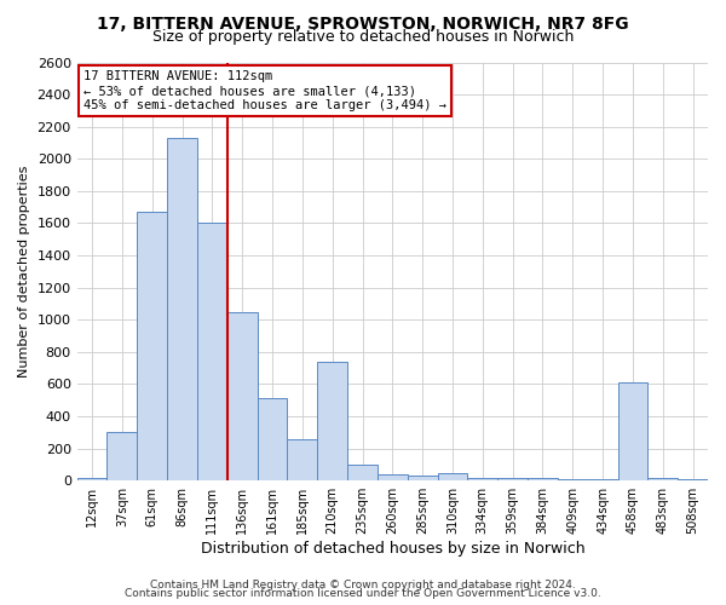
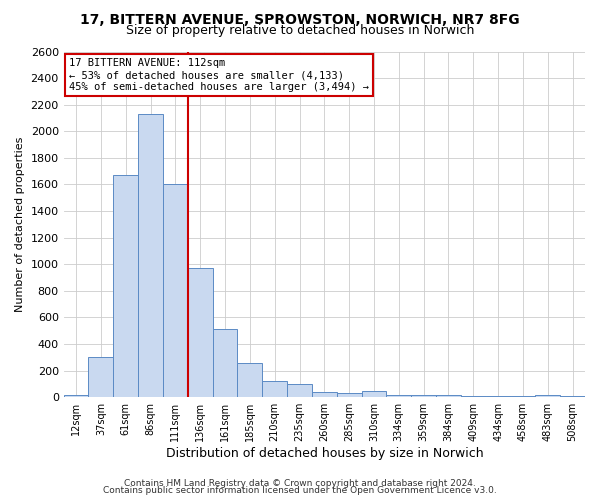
136sqm: 1050 -> 970
210sqm: 740 -> 120
458sqm: 610 -> 10
